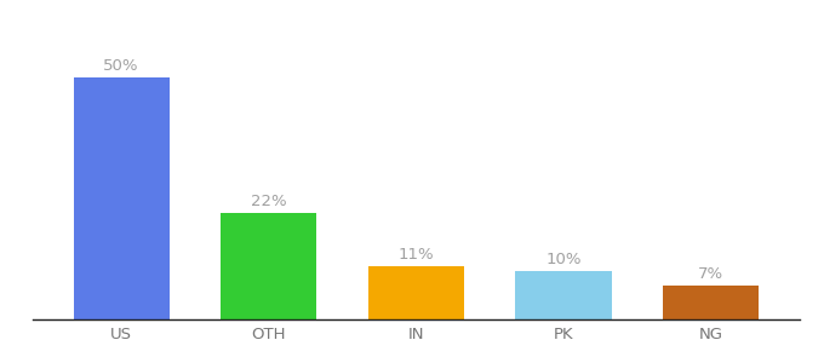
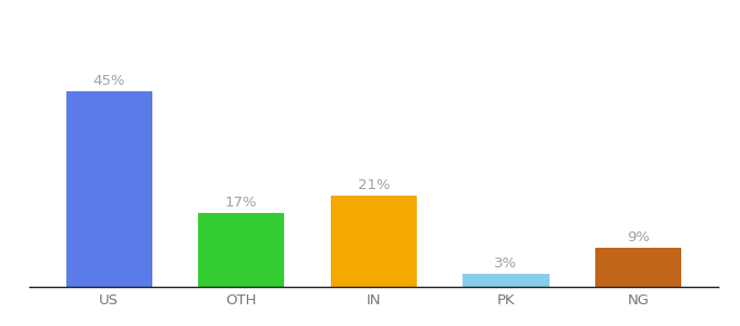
US: 50% -> 45%
OTH: 22% -> 17%
IN: 11% -> 21%
PK: 10% -> 3%
NG: 7% -> 9%
